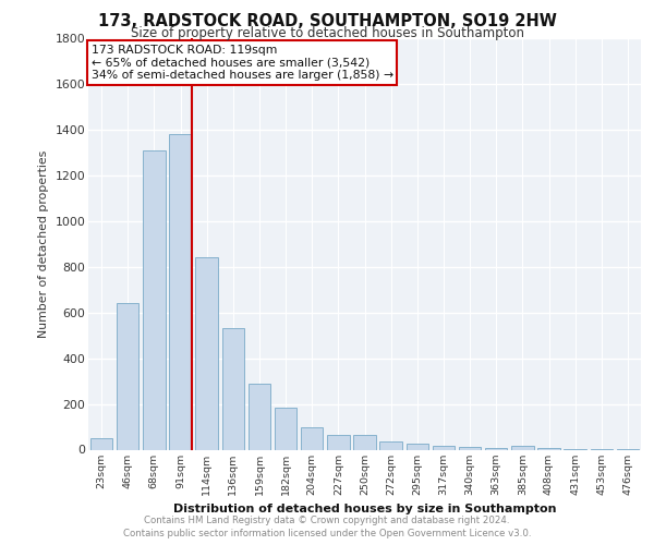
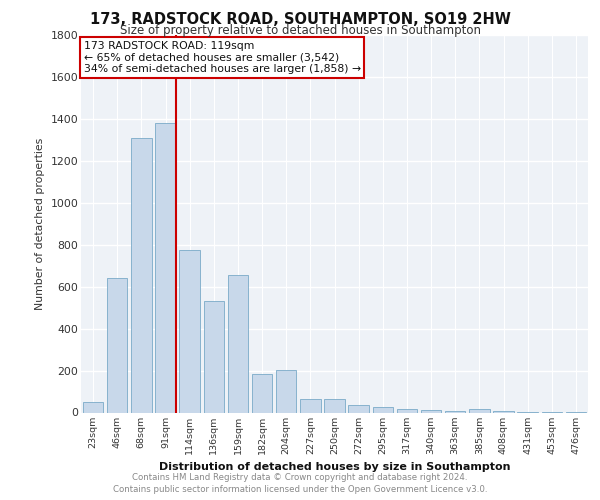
114sqm: 840 -> 775
159sqm: 290 -> 655
204sqm: 100 -> 205
